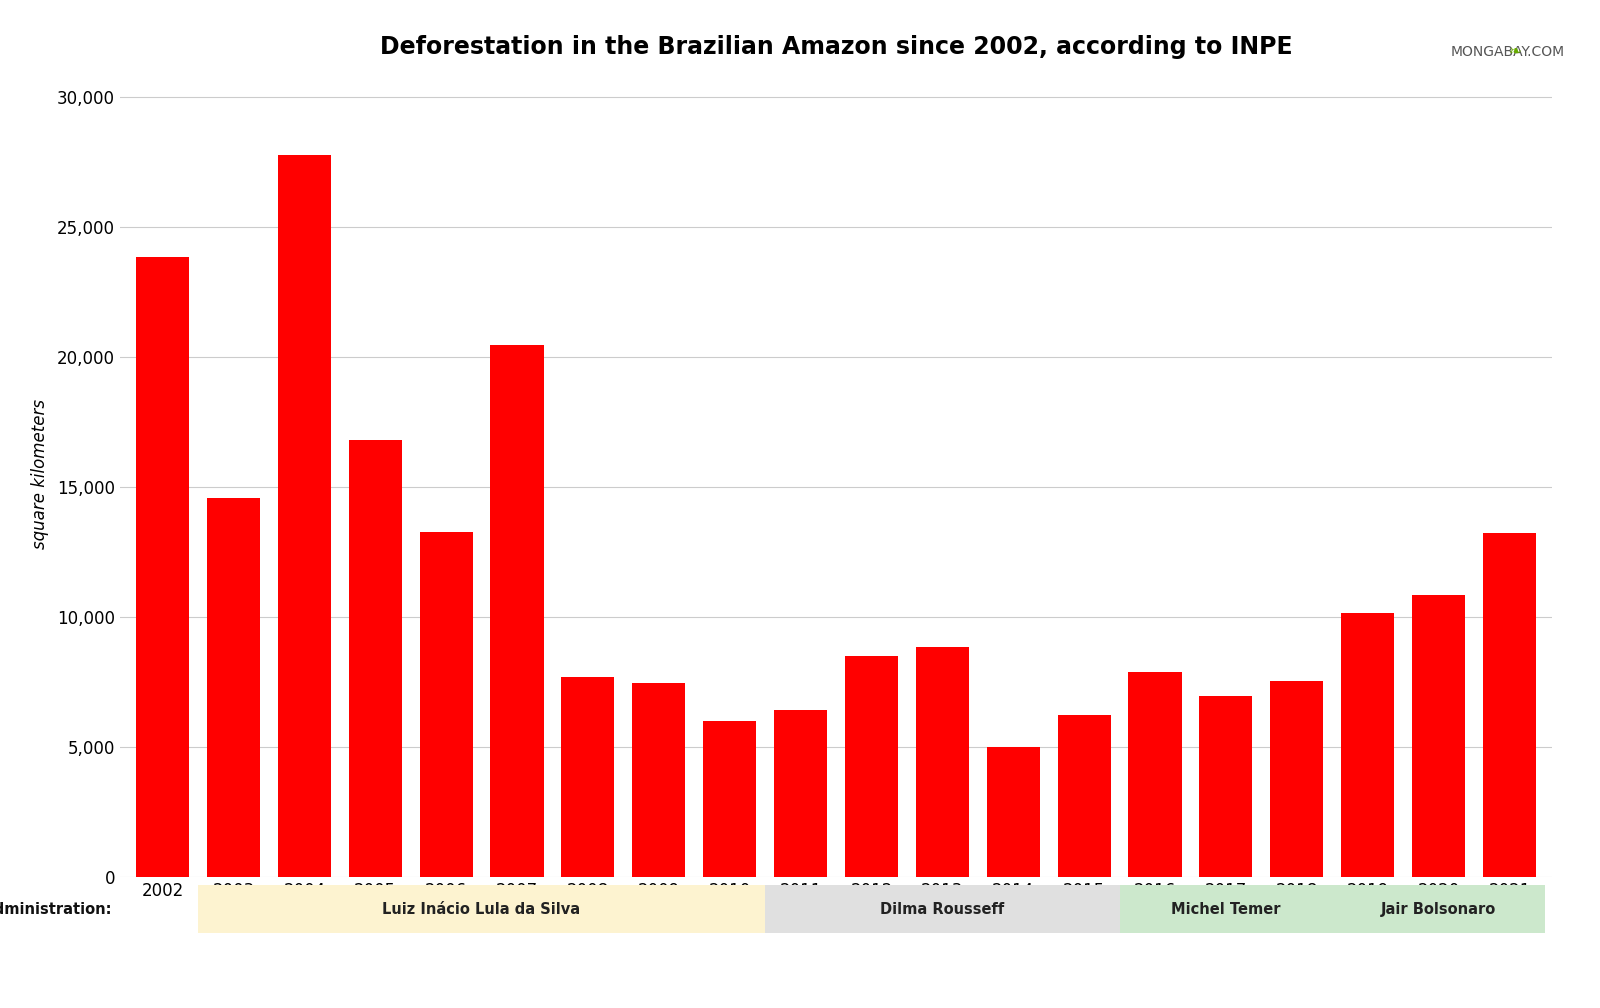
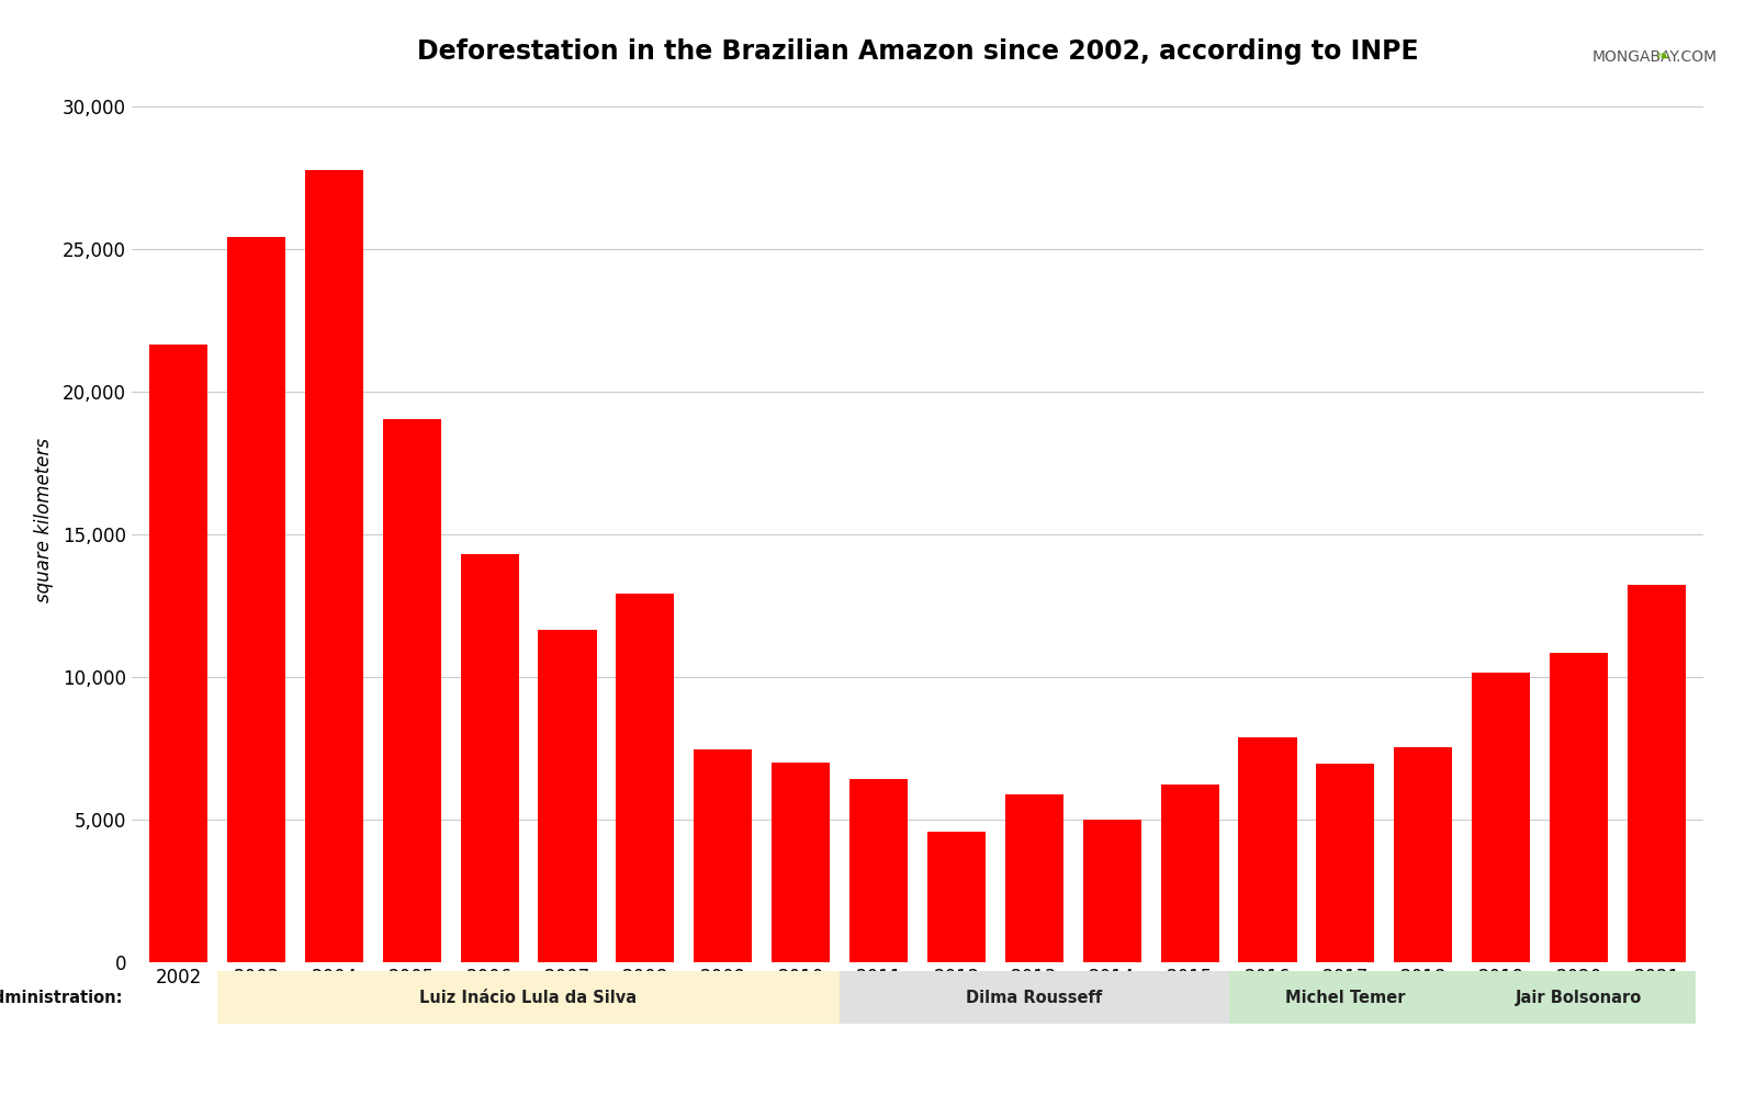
2002: 23,850 -> 21,650
2003: 14,550 -> 25,400
2005: 16,800 -> 19,010
2006: 13,250 -> 14,290
2007: 20,450 -> 11,650
2008: 7,700 -> 12,910
2010: 6,000 -> 7,000
2012: 8,500 -> 4,570
2013: 8,850 -> 5,890
